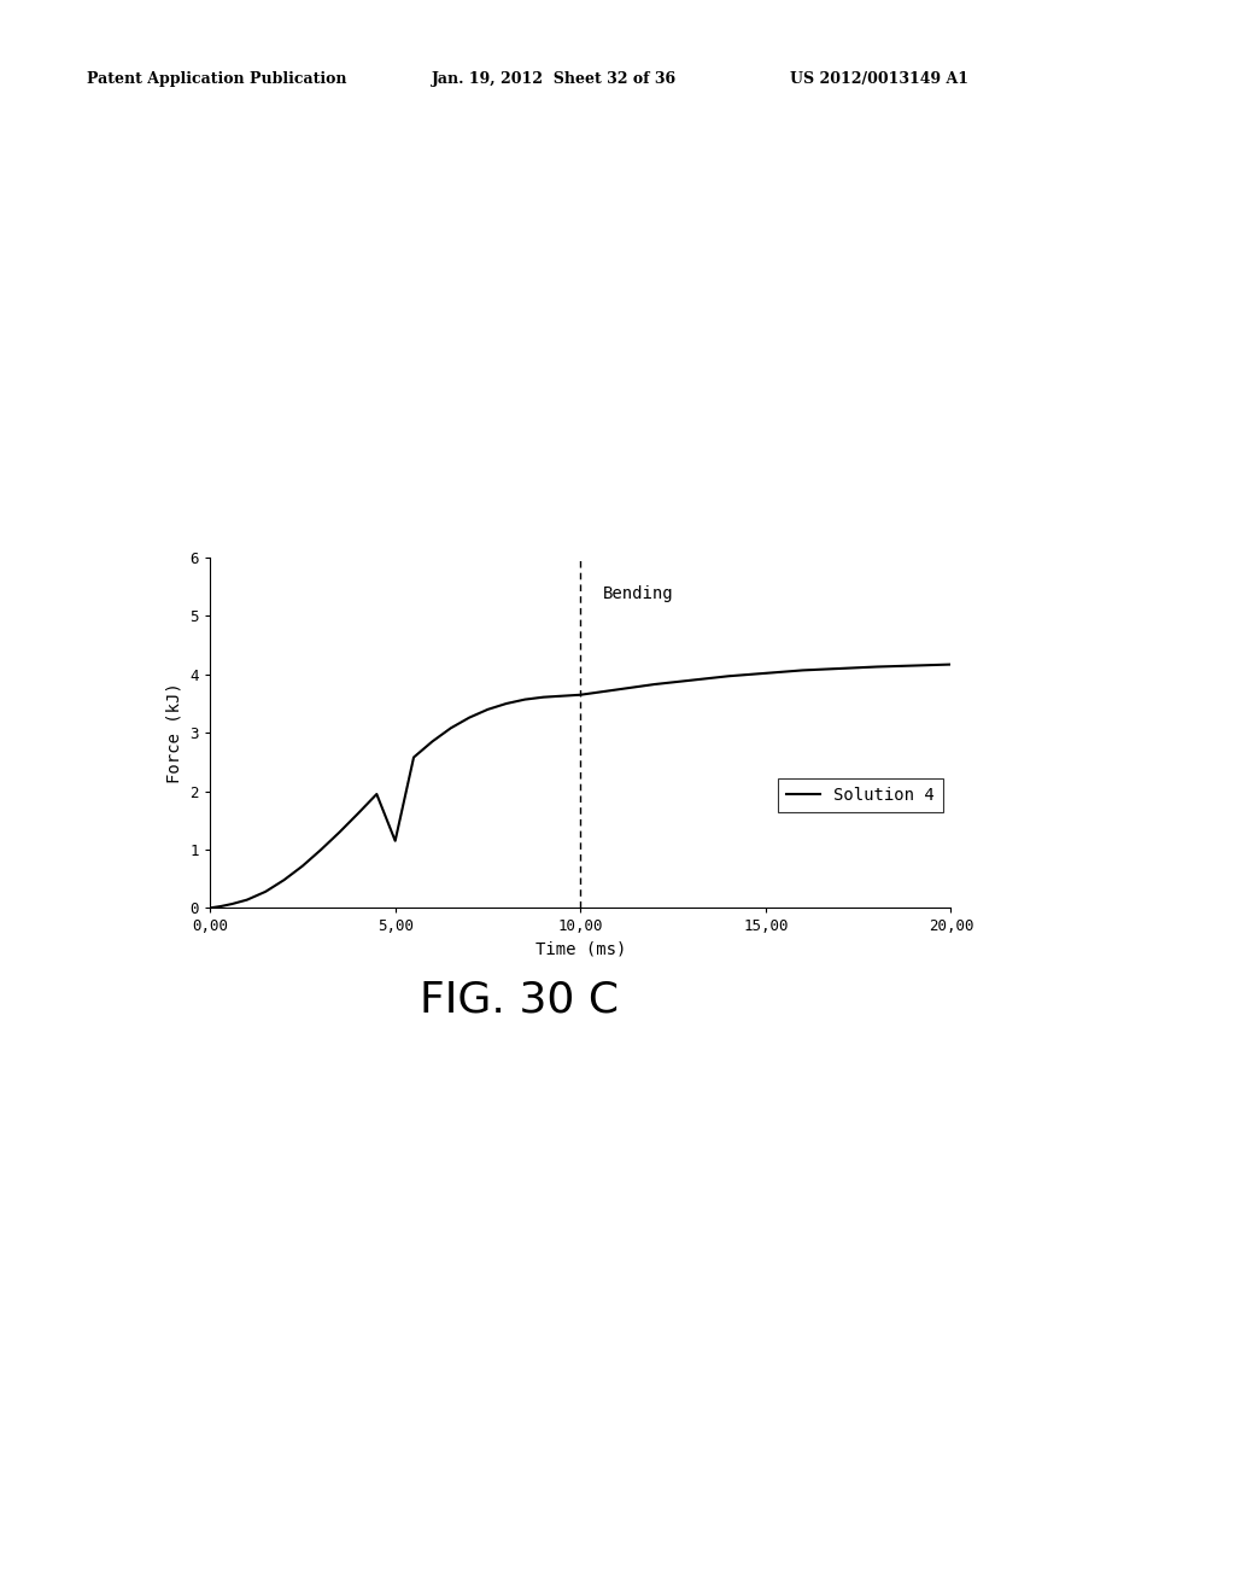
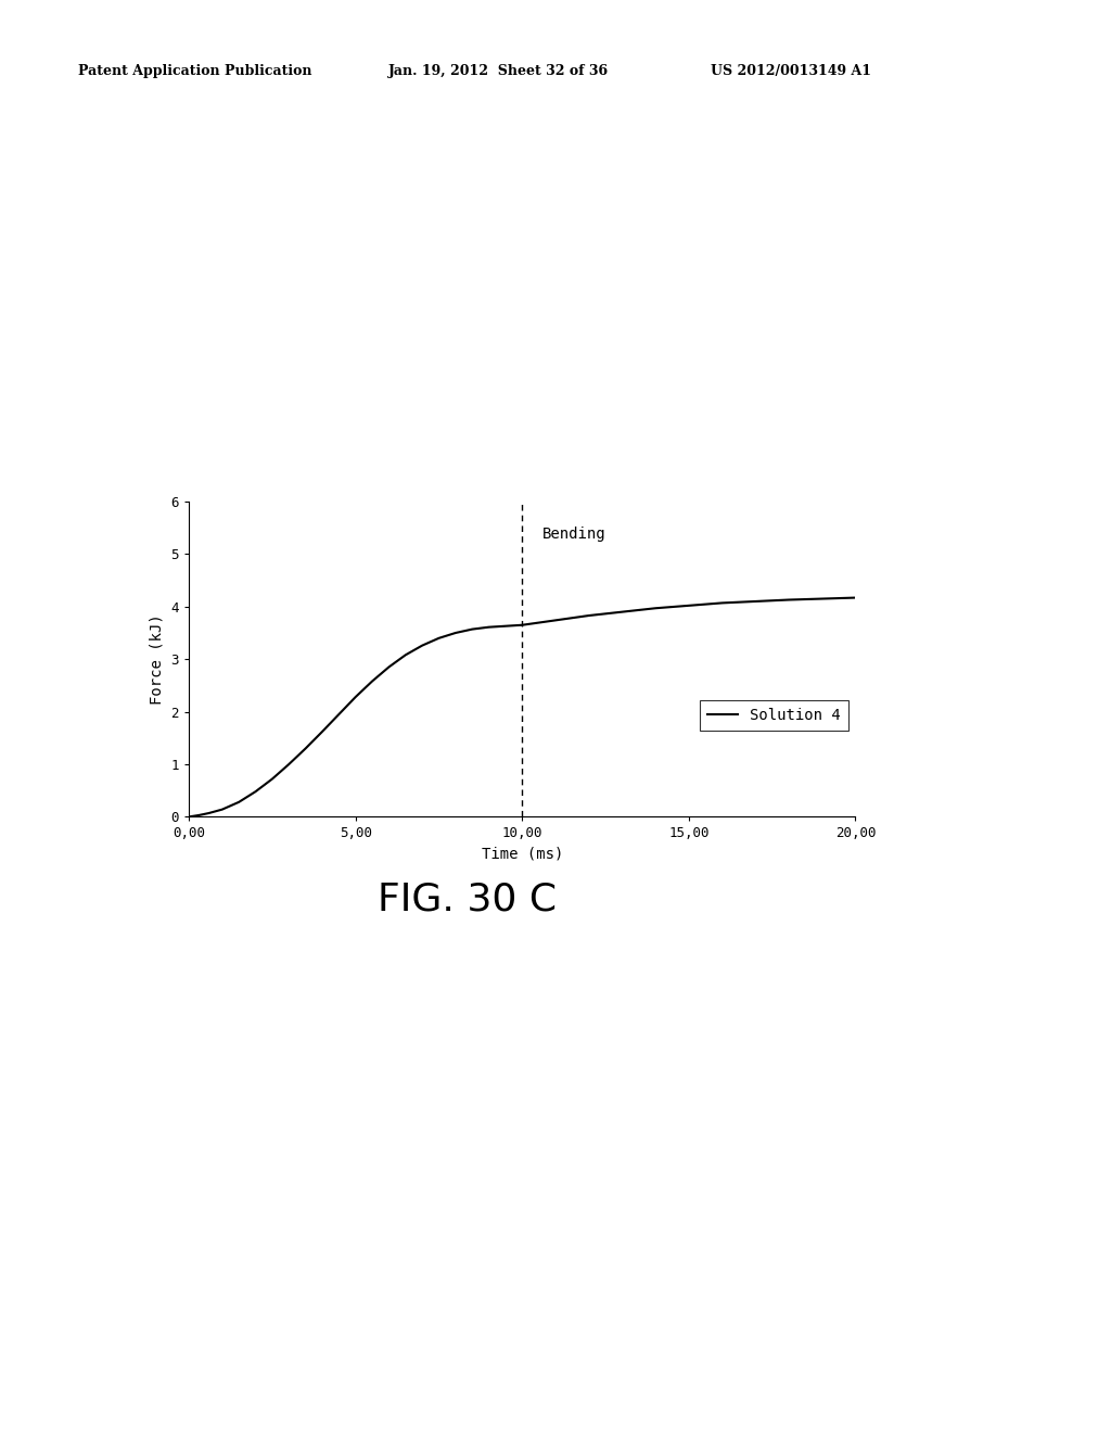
5,00: 1.15 -> 2.28
